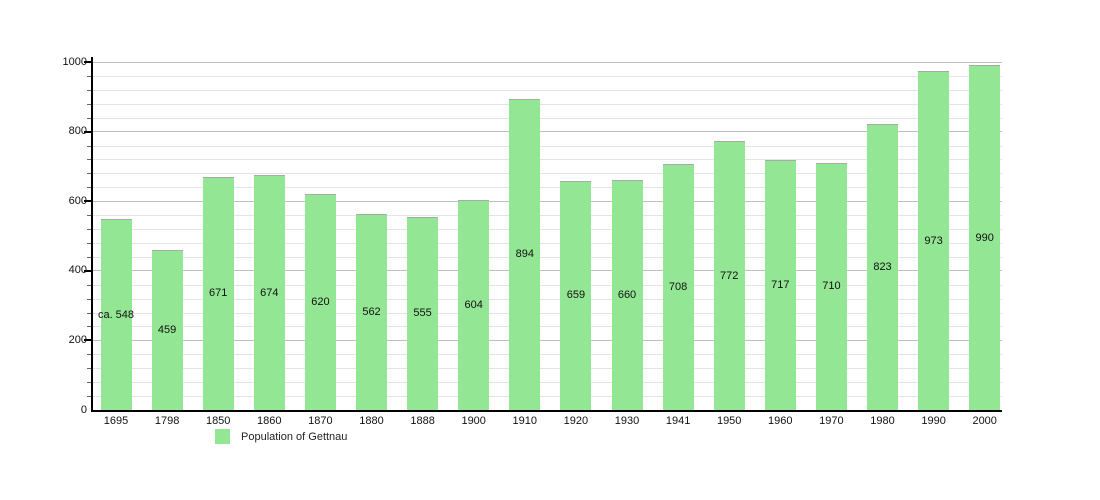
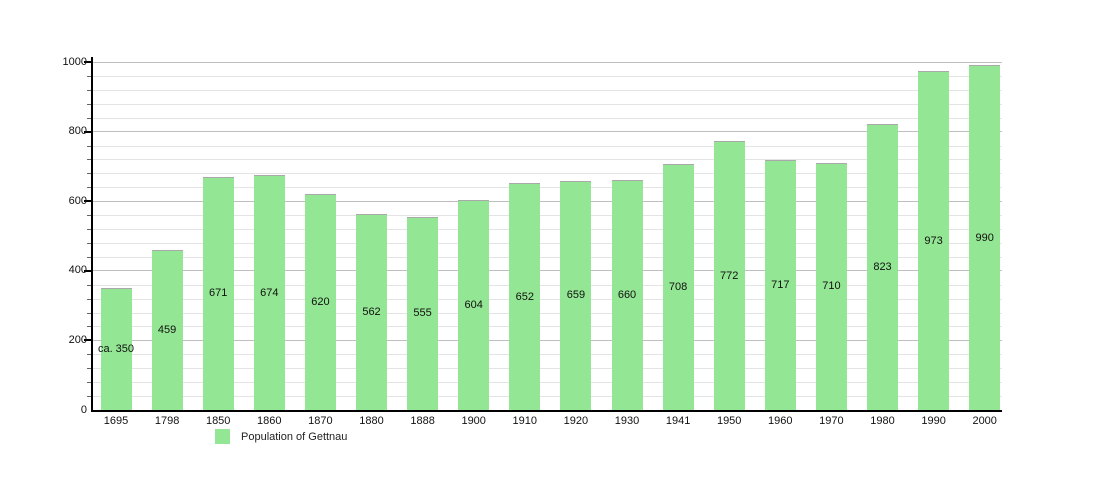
1695: 548 -> 350
1910: 894 -> 652
